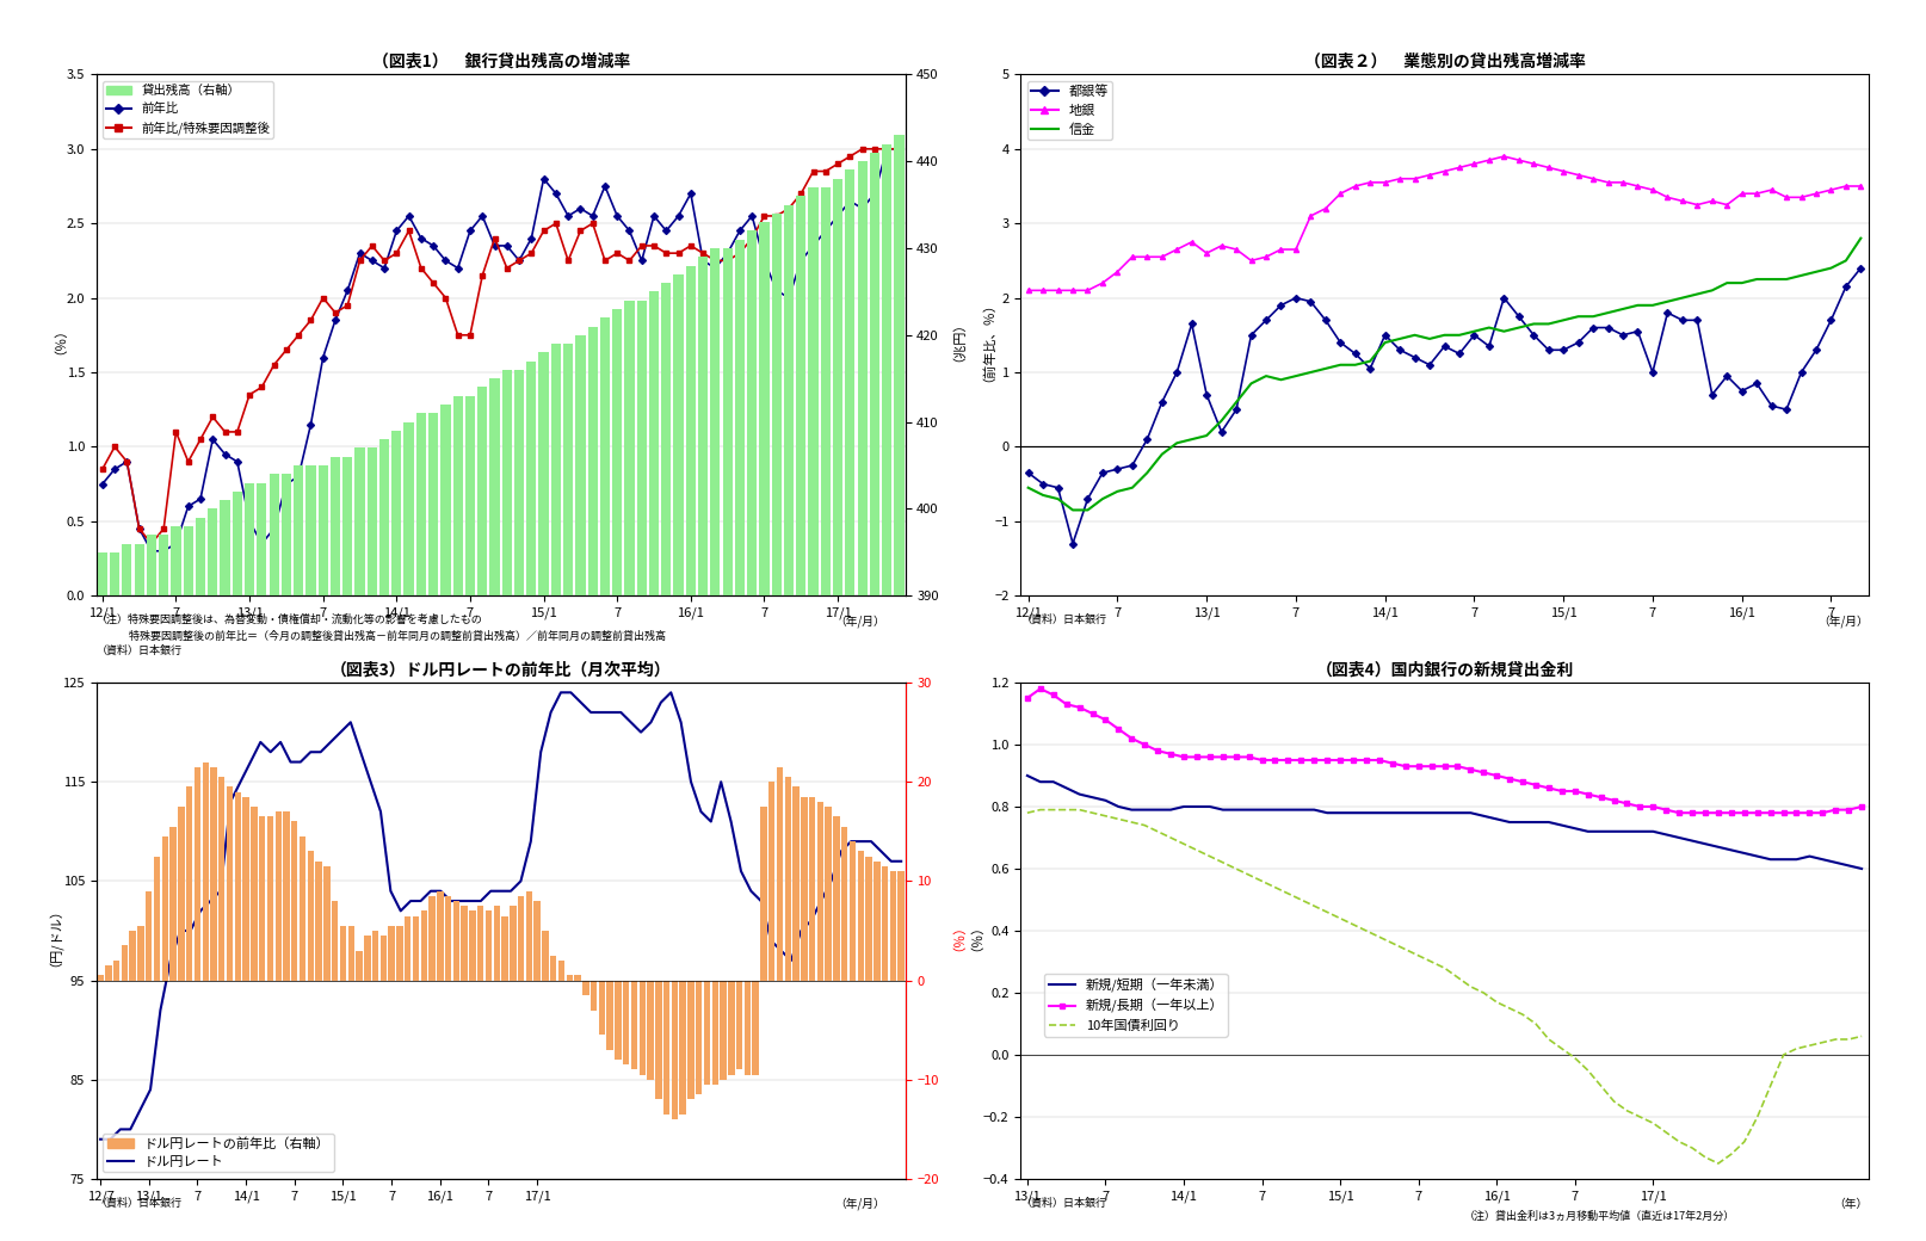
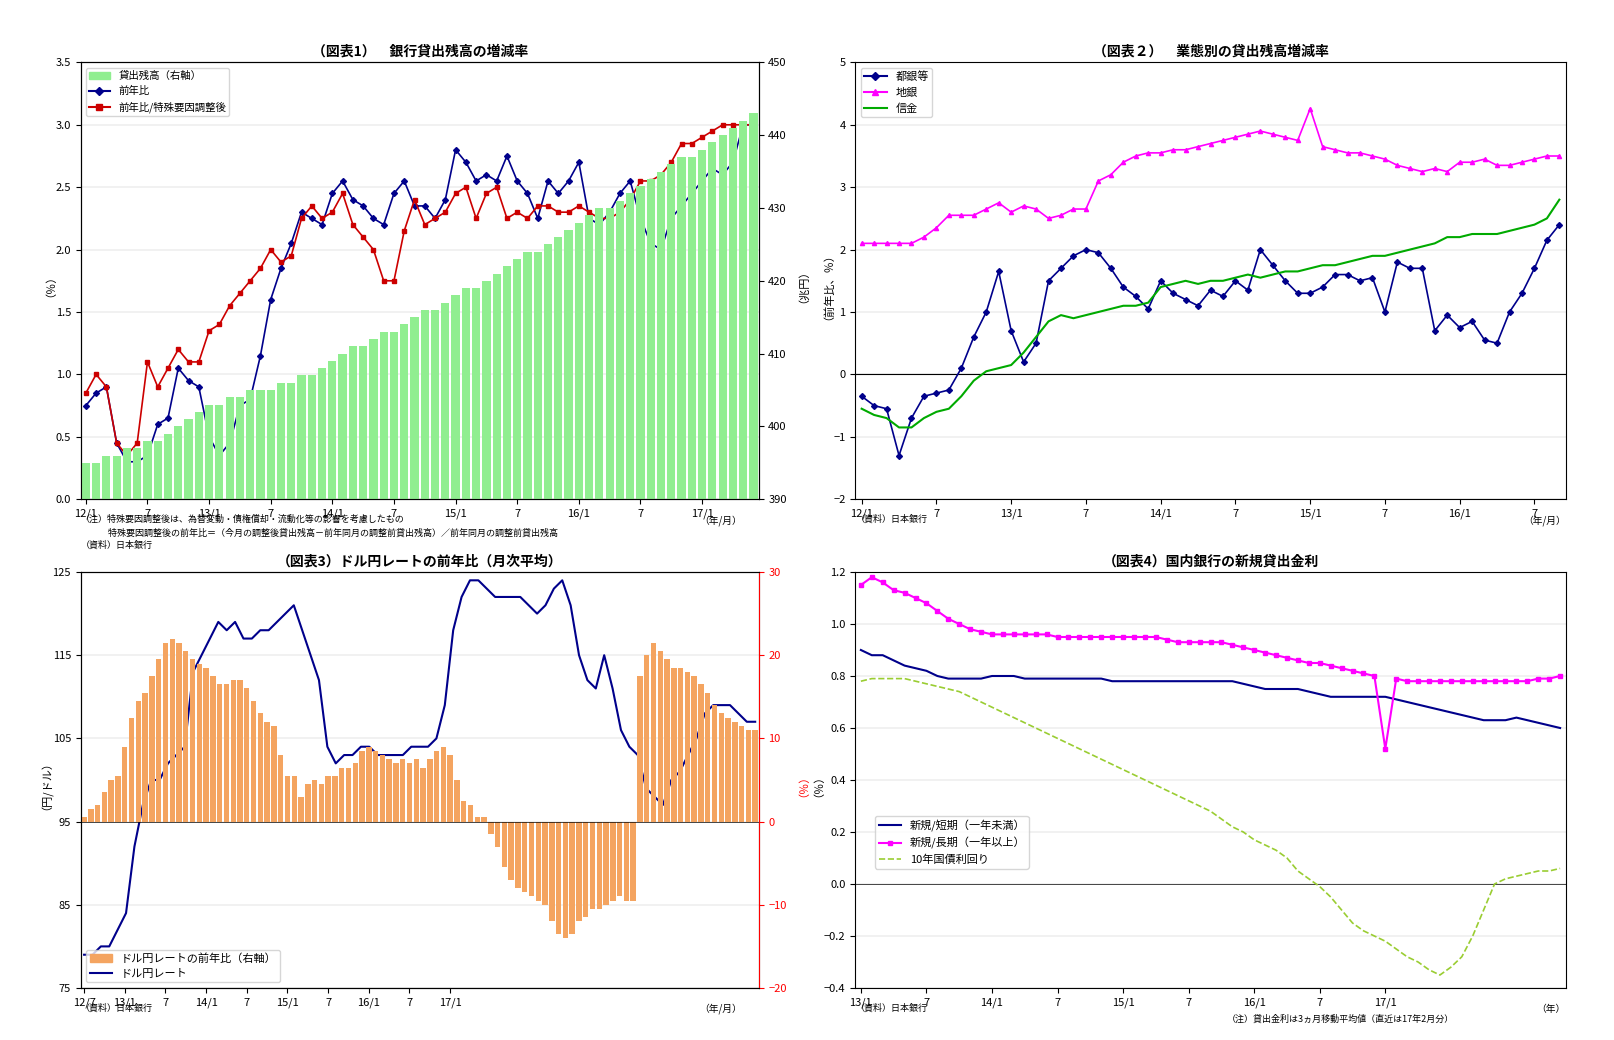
（図表２） 業態別の貸出残高増減率/地銀/15/1: 3.70 -> 4.26
（図表4）国内銀行の新規貸出金利/新規/長期（一年以上）/17/1: 0.80 -> 0.52
